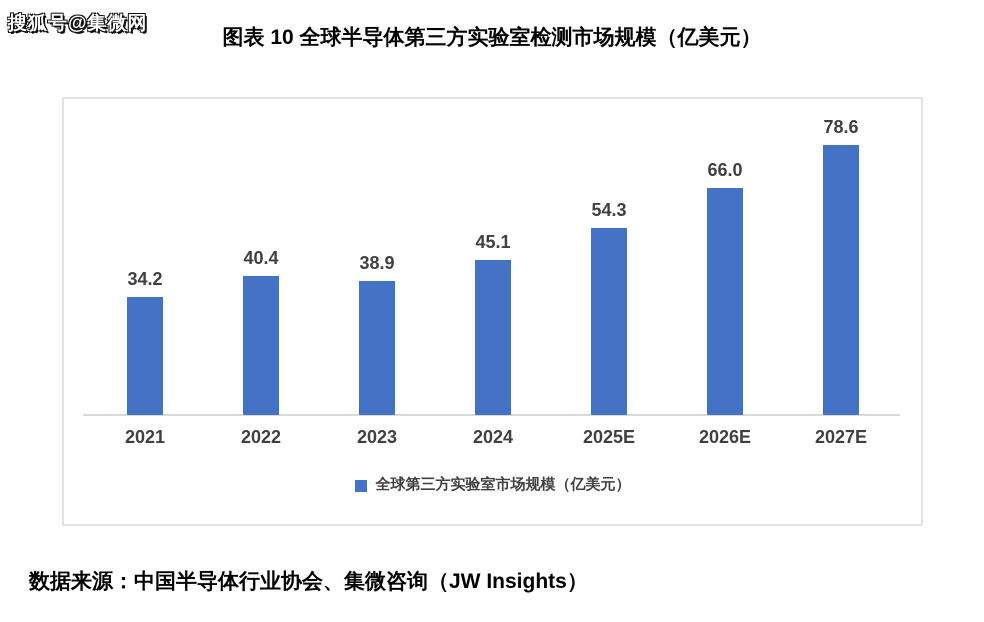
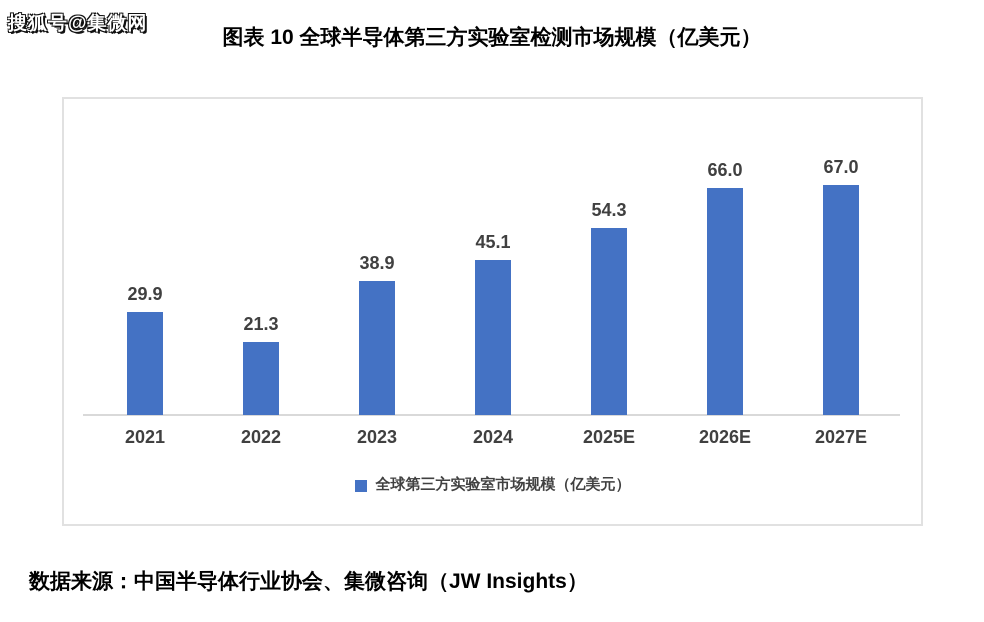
2021: 34.2 -> 29.9
2022: 40.4 -> 21.3
2027E: 78.6 -> 67.0
